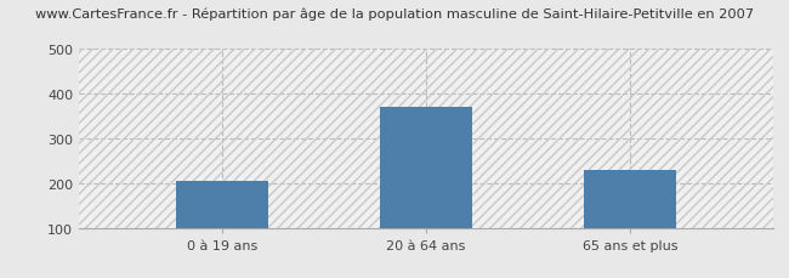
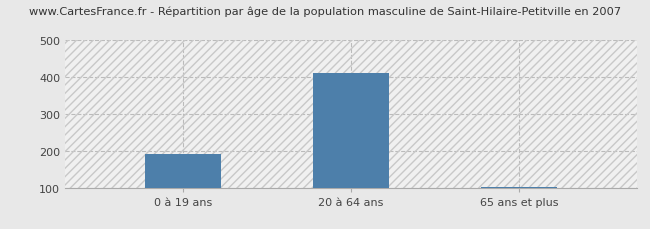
0 à 19 ans: 205 -> 191
20 à 64 ans: 370 -> 411
65 ans et plus: 230 -> 102
